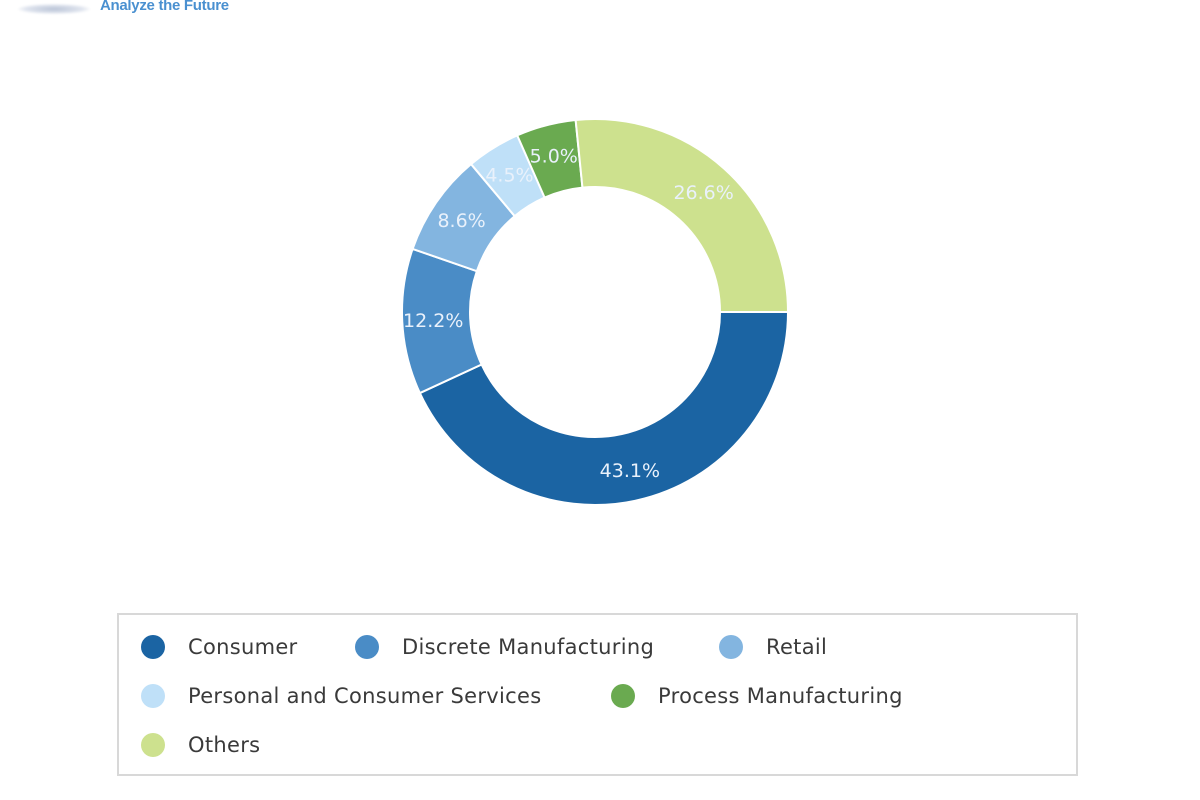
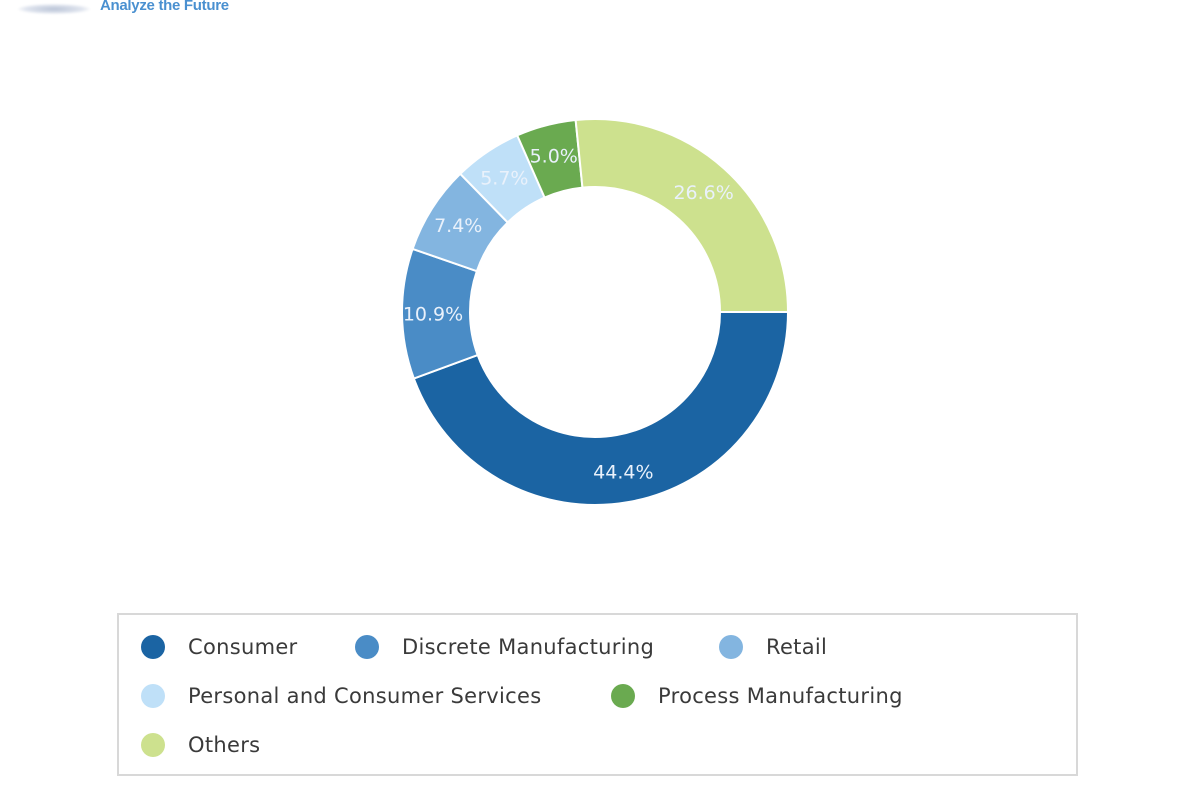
Consumer: 43.1% -> 44.4%
Discrete Manufacturing: 12.2% -> 10.9%
Retail: 8.6% -> 7.4%
Personal and Consumer Services: 4.5% -> 5.7%
